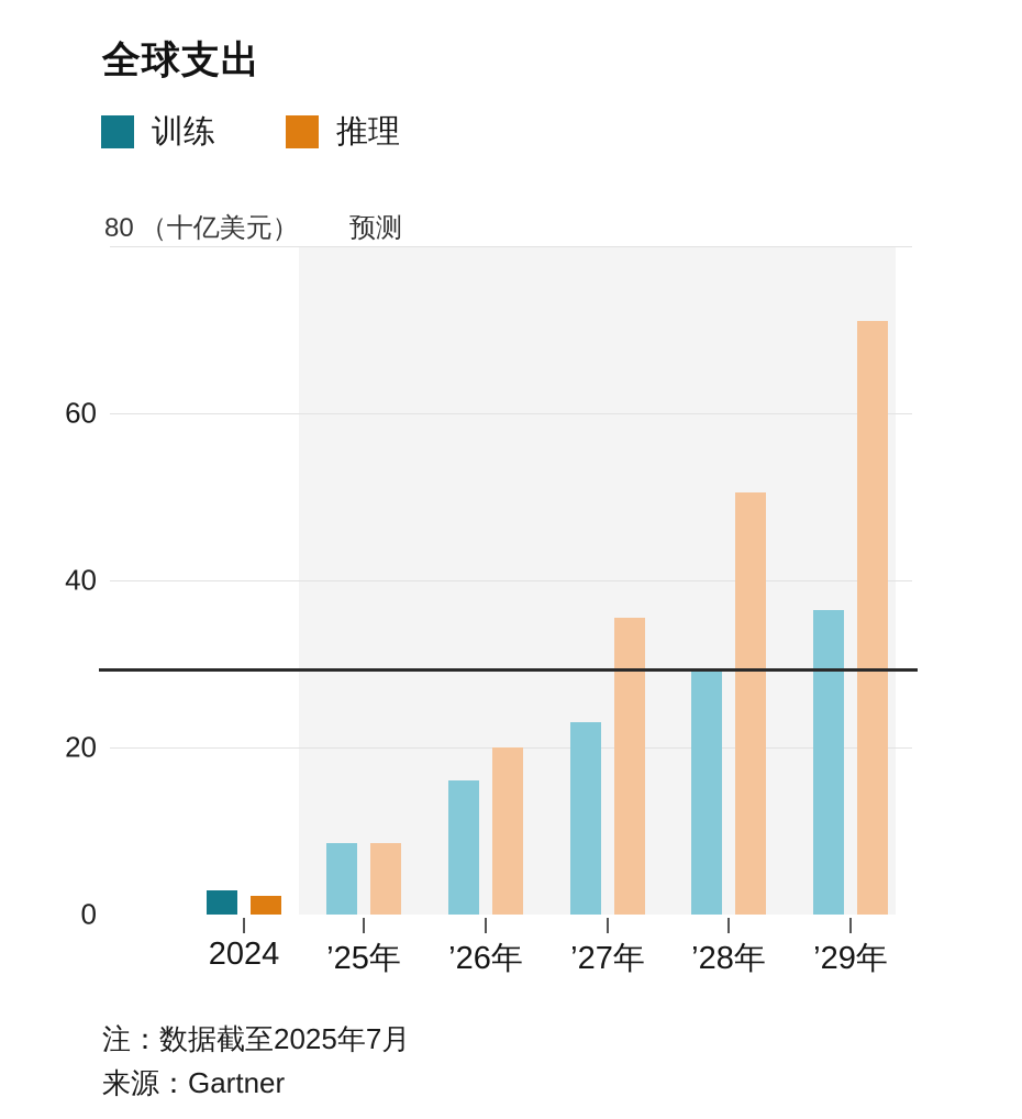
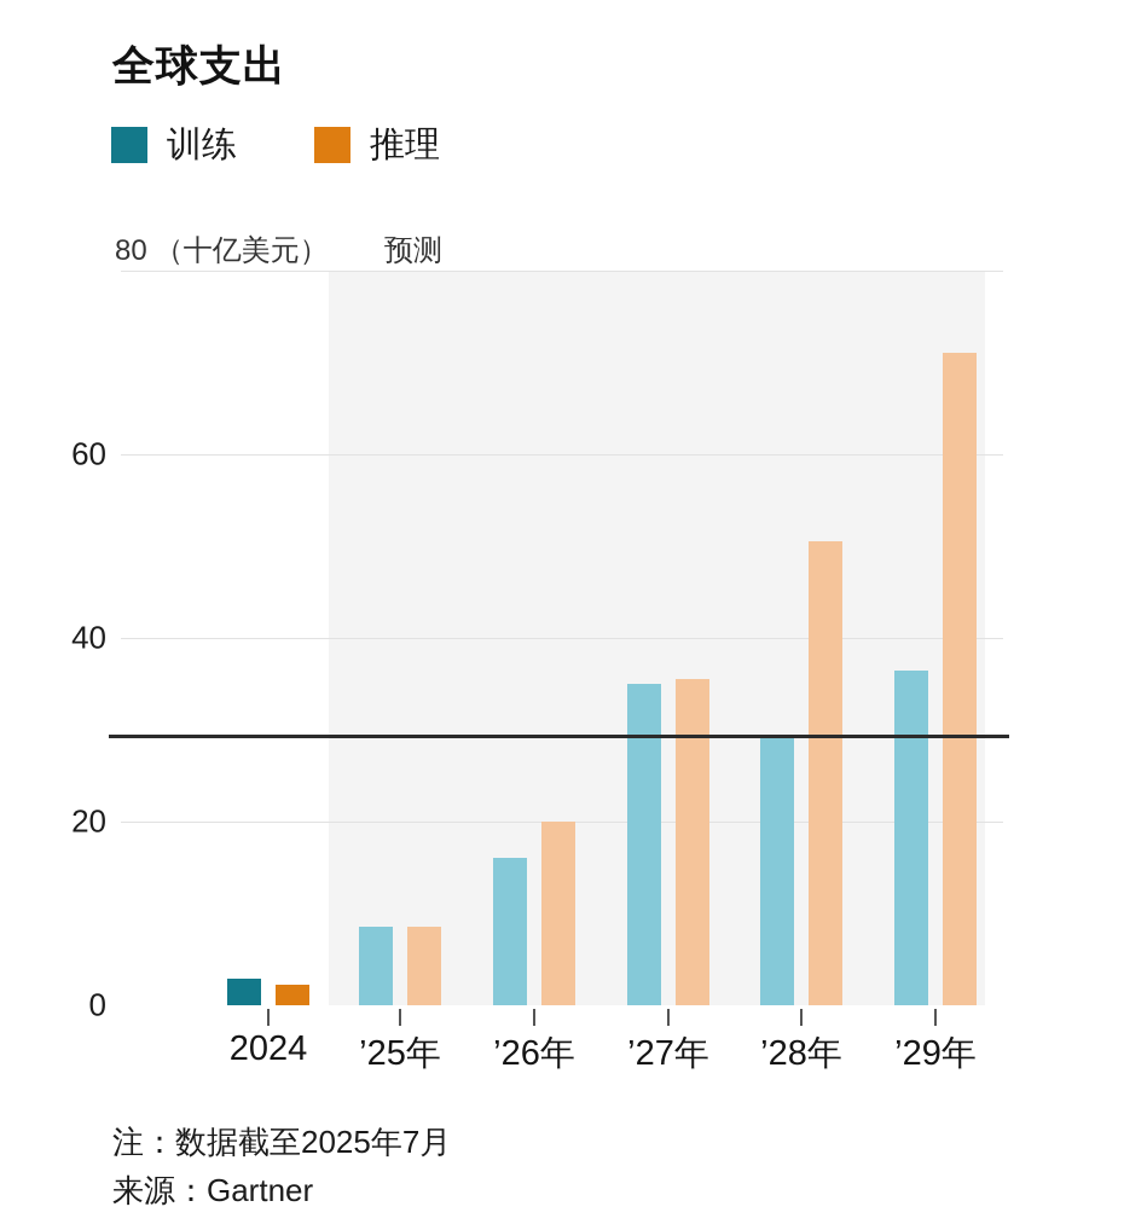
训练/’27年: 23 -> 35
